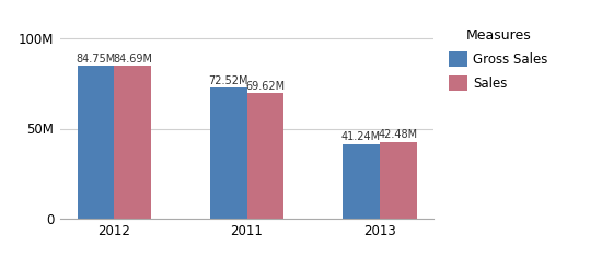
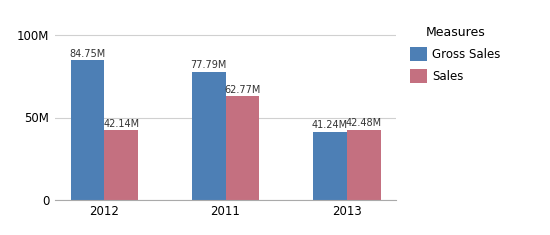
Sales/2012: 84.69M -> 42.14M
Gross Sales/2011: 72.52M -> 77.79M
Sales/2011: 69.62M -> 62.77M
